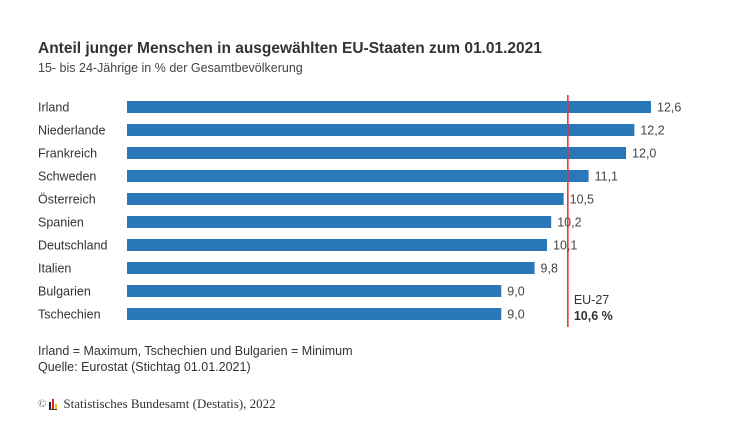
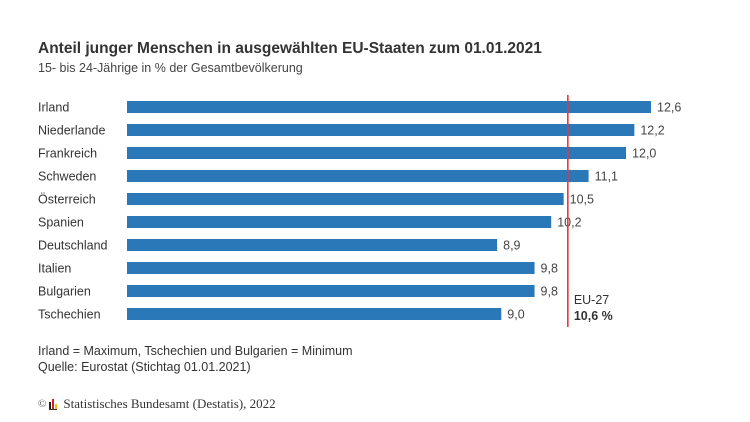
Deutschland: 10,1 -> 8,9
Bulgarien: 9,0 -> 9,8
